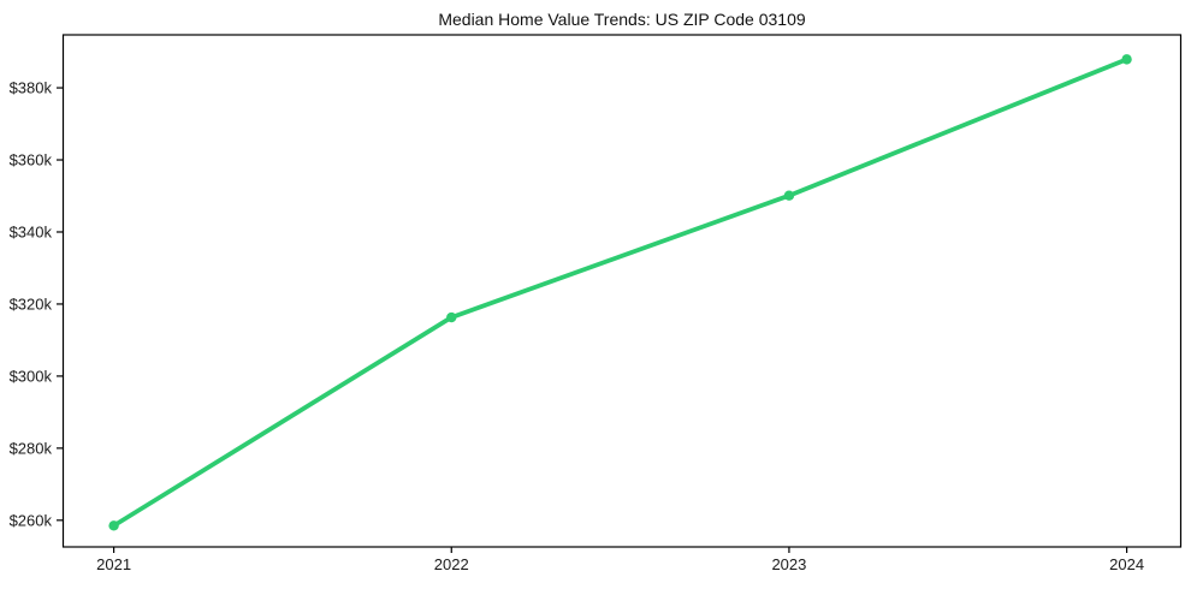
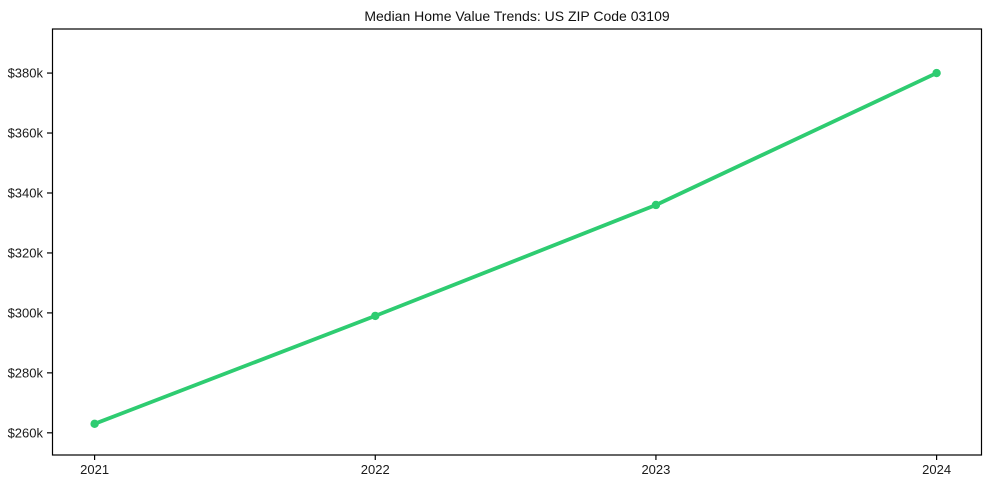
2021: $258k -> $263k
2022: $316k -> $299k
2023: $350k -> $336k
2024: $388k -> $380k
